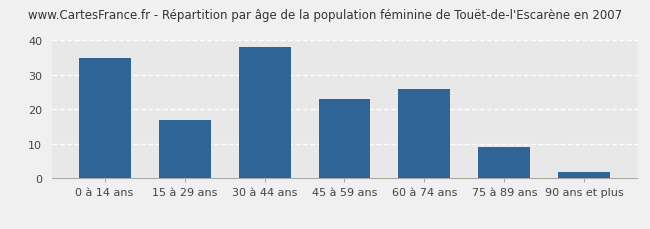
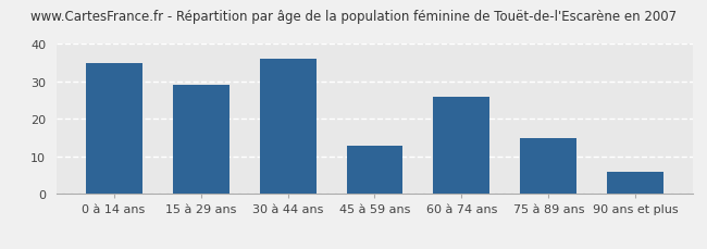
15 à 29 ans: 17 -> 29
30 à 44 ans: 38 -> 36
45 à 59 ans: 23 -> 13
75 à 89 ans: 9 -> 15
90 ans et plus: 2 -> 6
